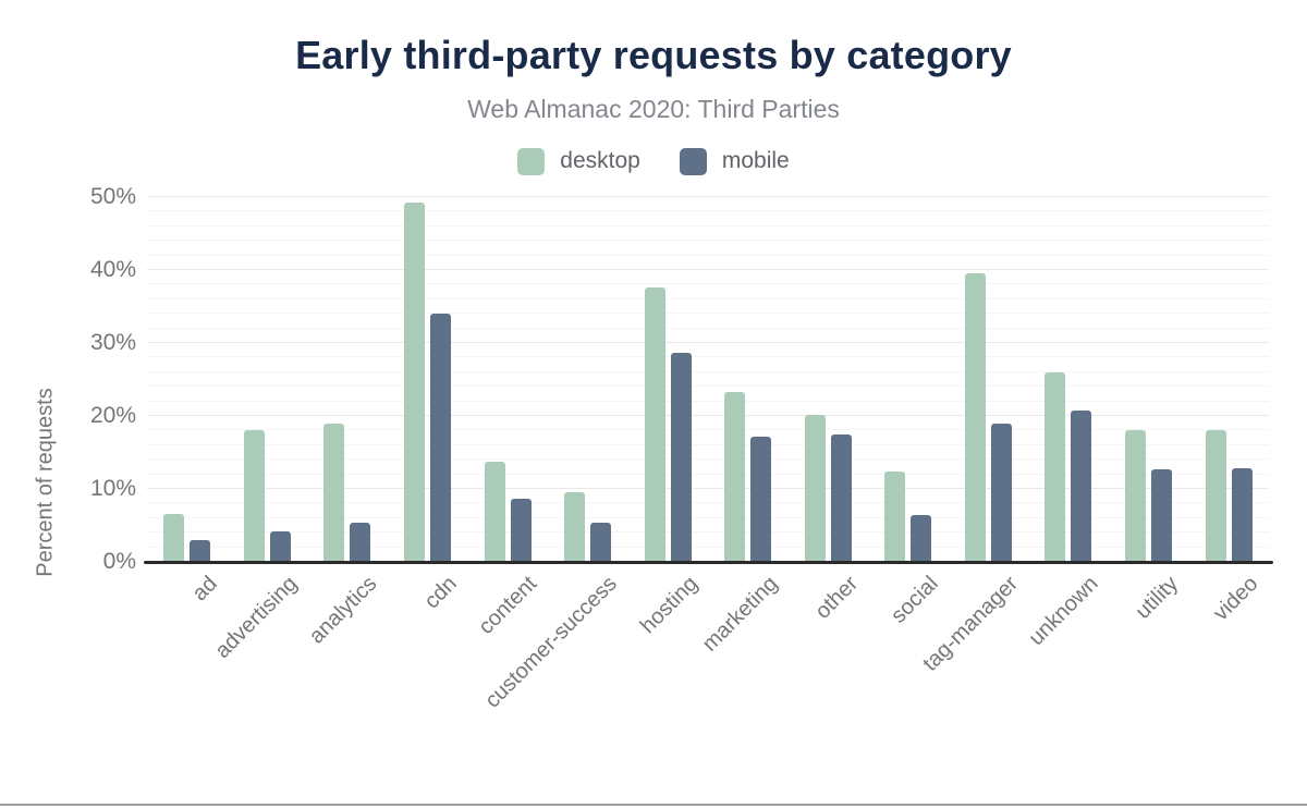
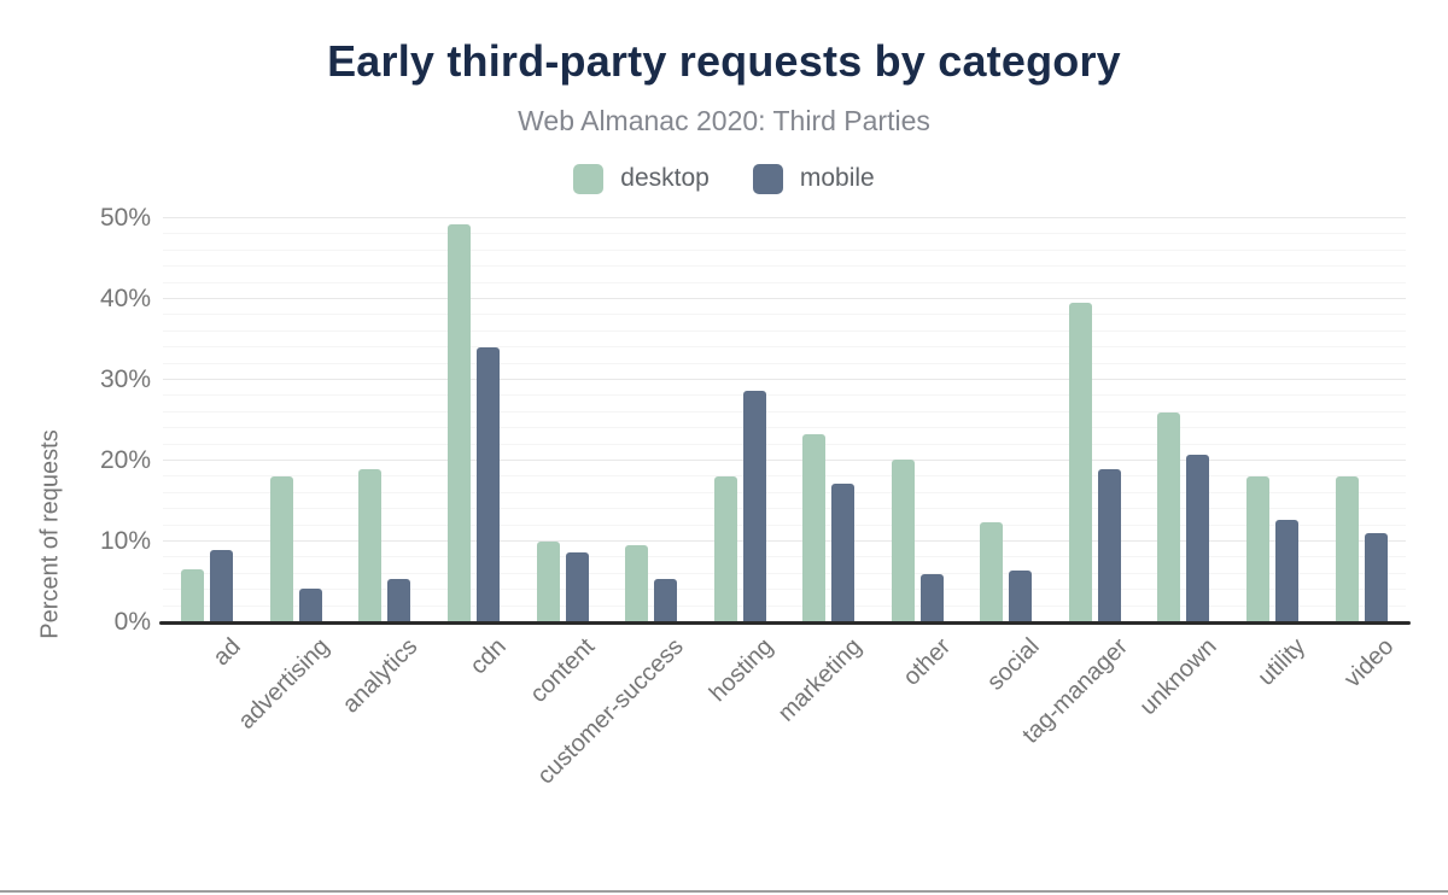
mobile/ad: 3% -> 9%
desktop/content: 14% -> 10%
desktop/hosting: 38% -> 18%
mobile/other: 17% -> 6%
mobile/video: 13% -> 11%
